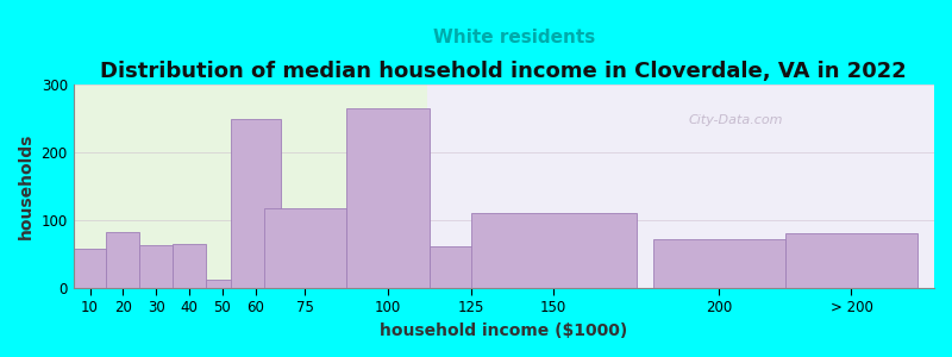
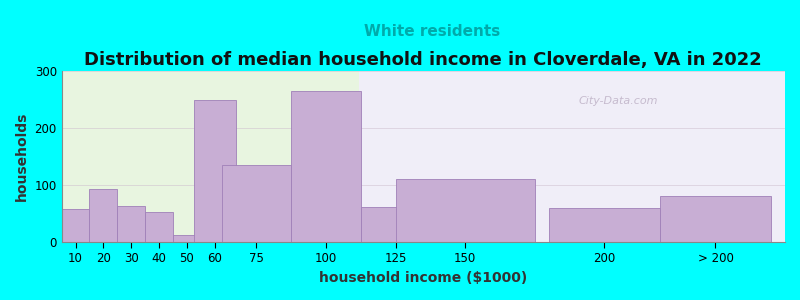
20: 82 -> 93
40: 64 -> 52
75: 118 -> 135
200: 72 -> 60
